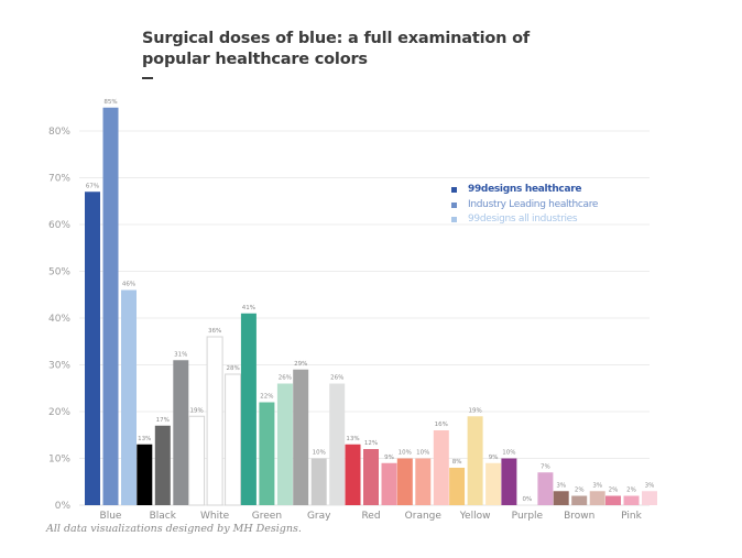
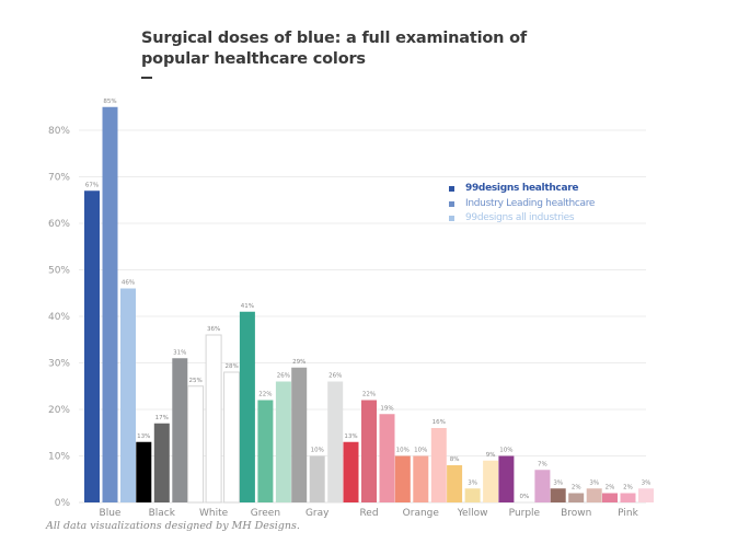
99designs healthcare/White: 19% -> 25%
Industry Leading healthcare/Red: 12% -> 22%
99designs all industries/Red: 9% -> 19%
Industry Leading healthcare/Yellow: 19% -> 3%
